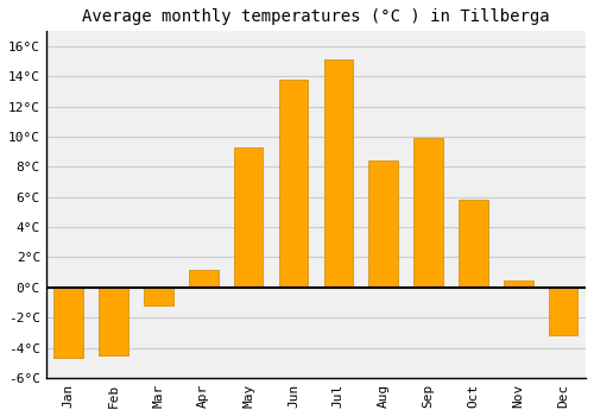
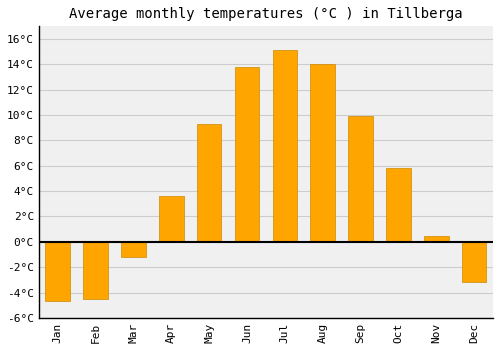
Apr: 1.2°C -> 3.6°C
Aug: 8.4°C -> 14.0°C
